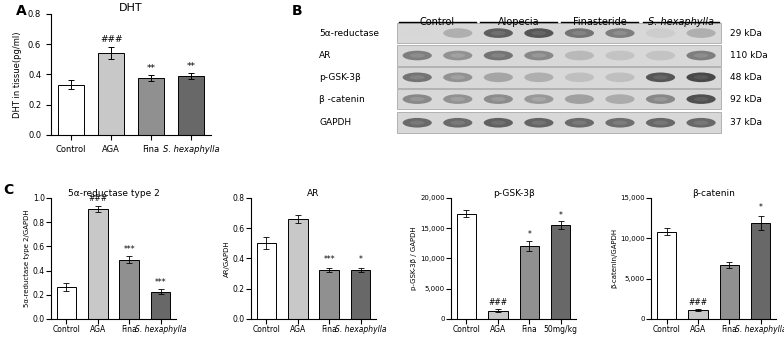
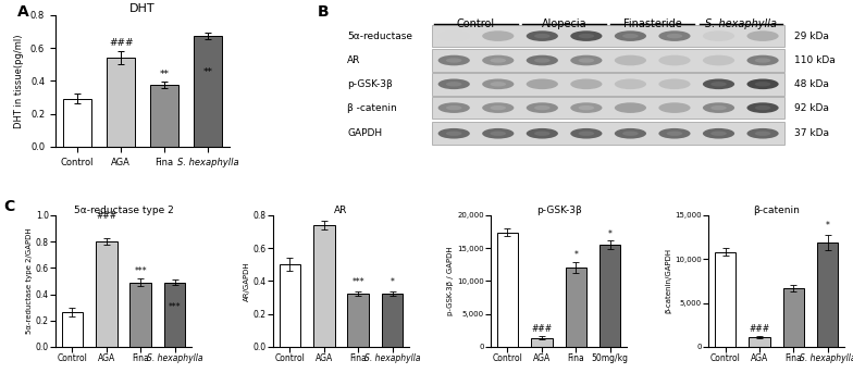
DHT/Control: 0.33 -> 0.29
DHT/S. hexaphylla: 0.39 -> 0.67
5α-reductase type 2/AGA: 0.91 -> 0.80
5α-reductase type 2/S. hexaphylla: 0.23 -> 0.49
AR/AGA: 0.66 -> 0.74
